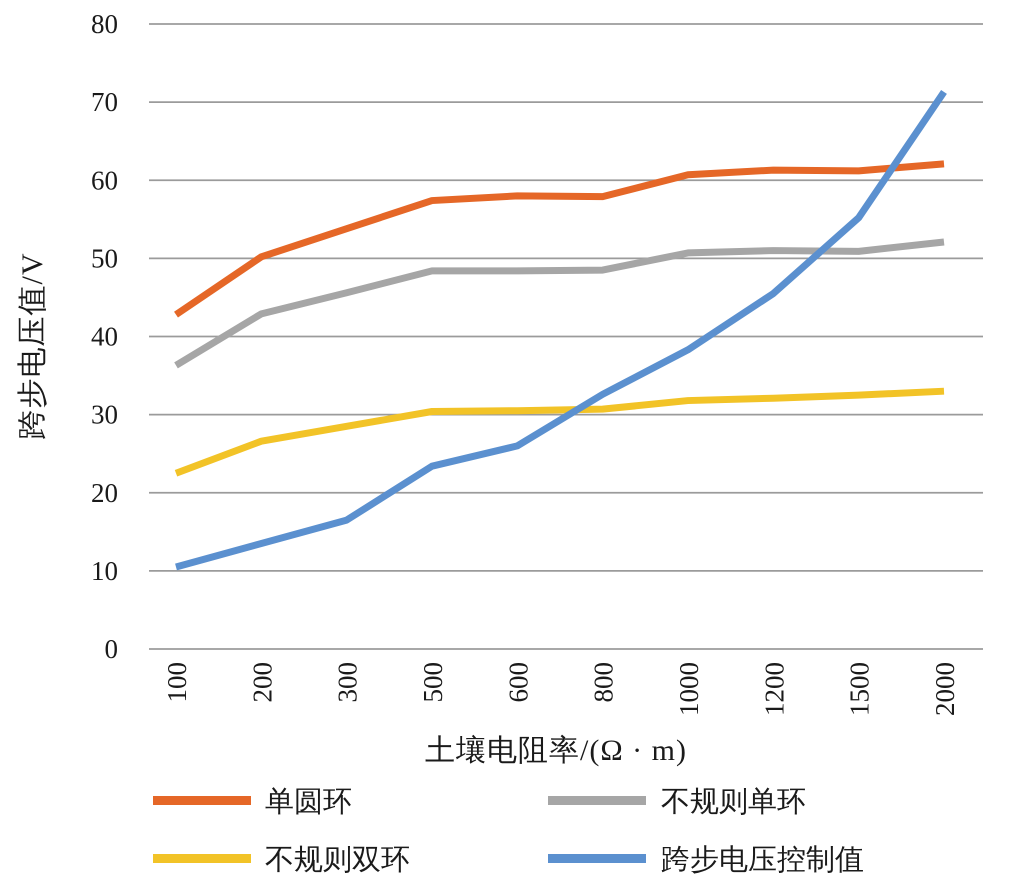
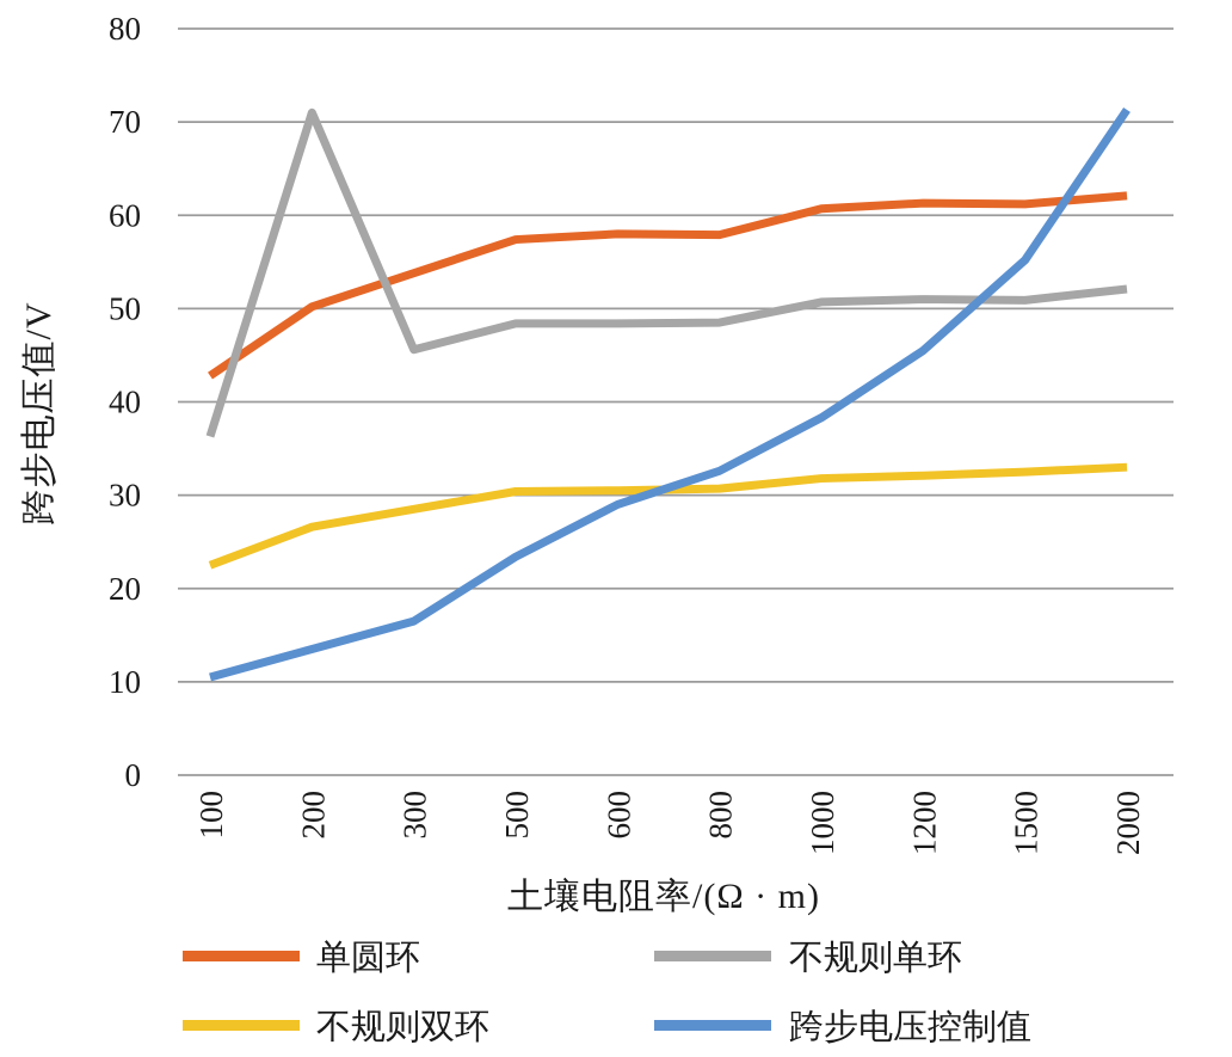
不规则单环/200: 43 -> 71
跨步电压控制值/600: 26 -> 29
